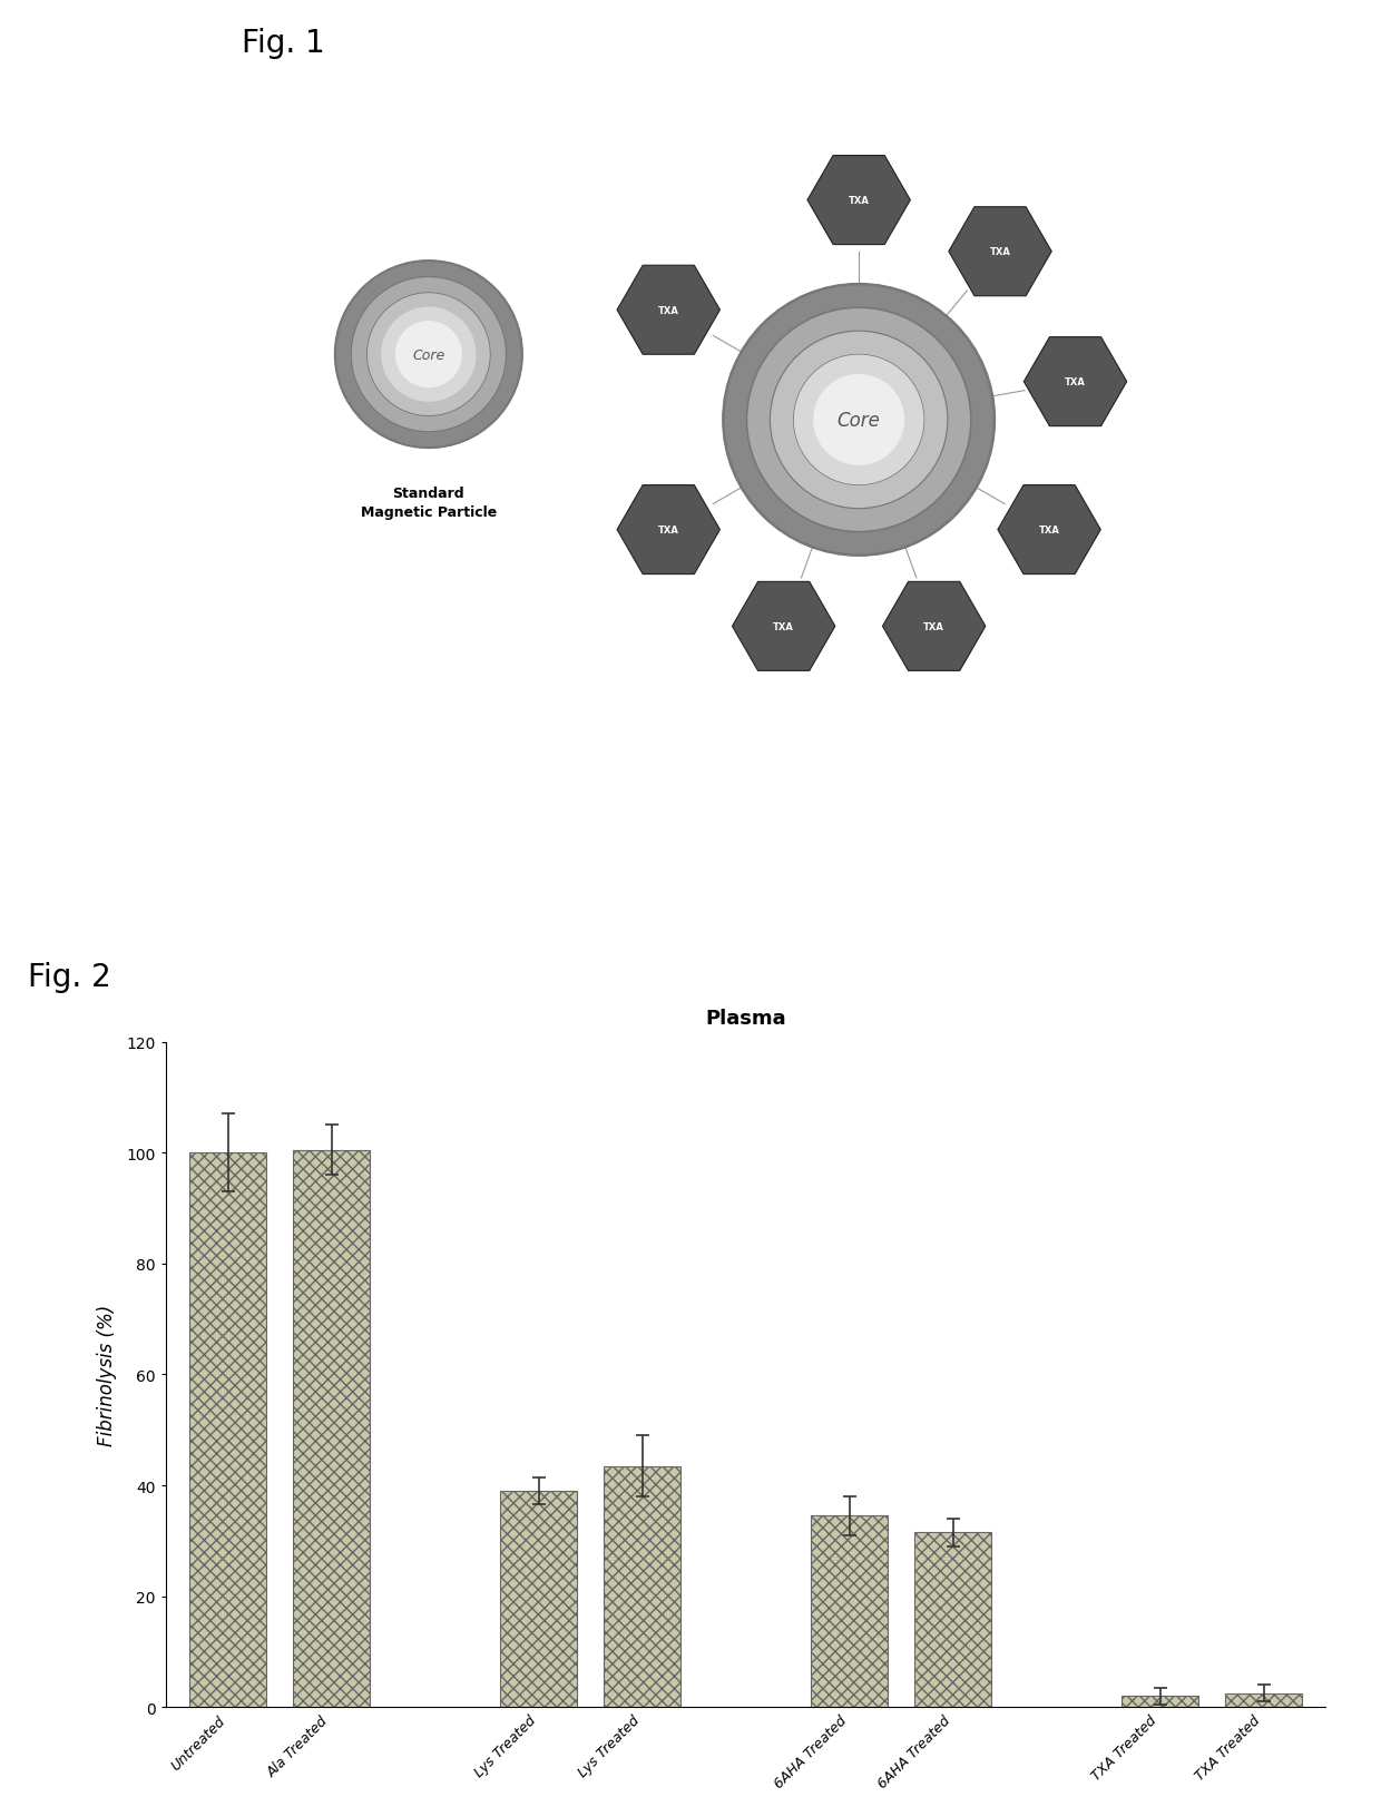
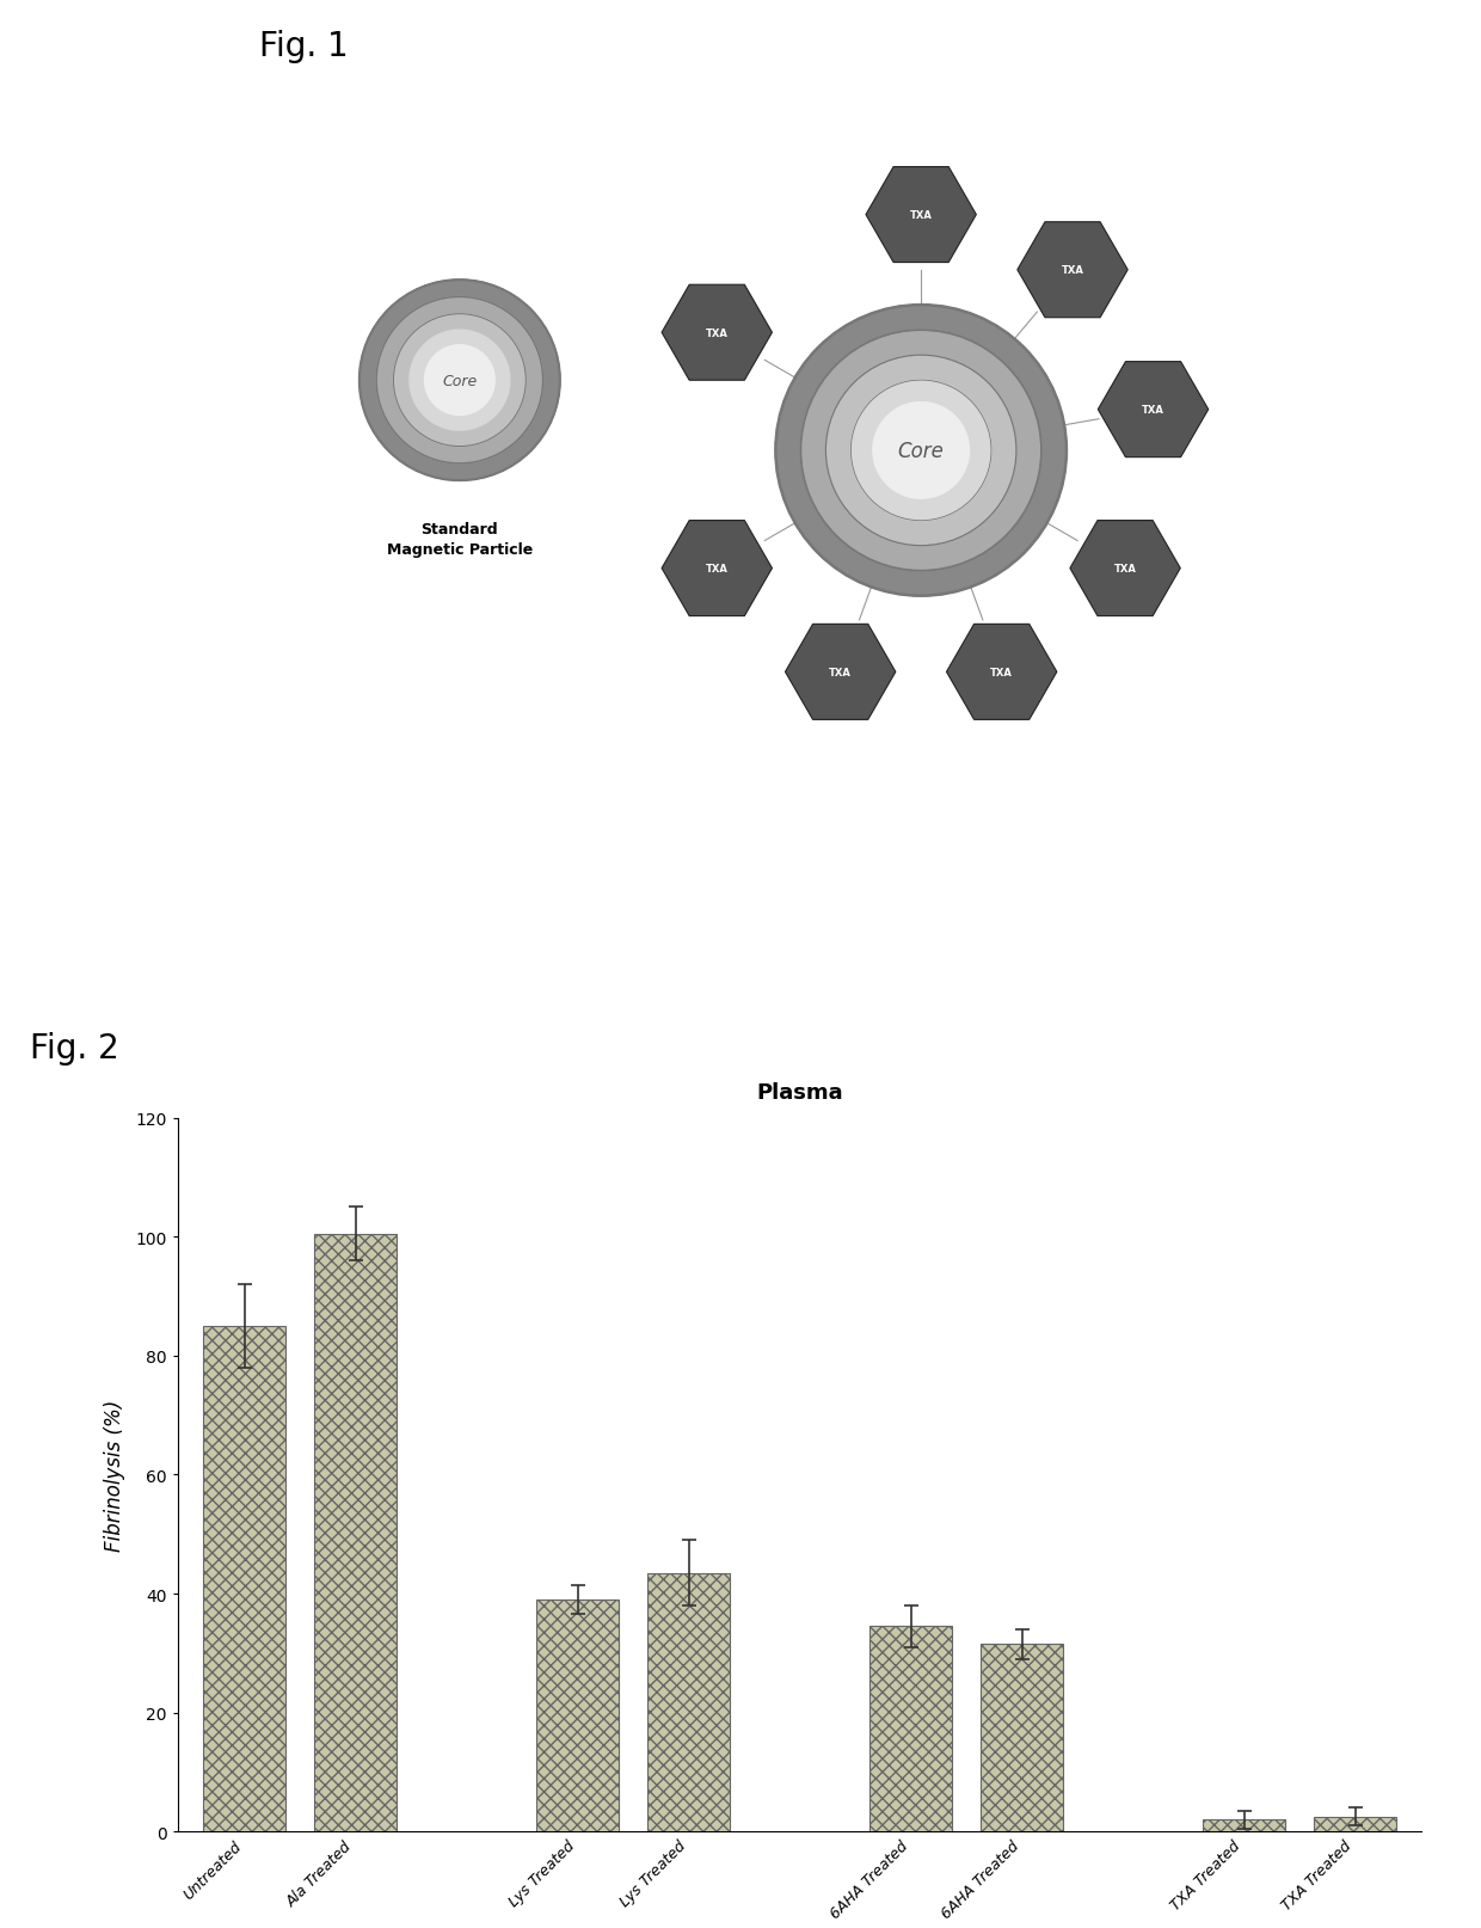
Untreated: 100.0 -> 85.0
